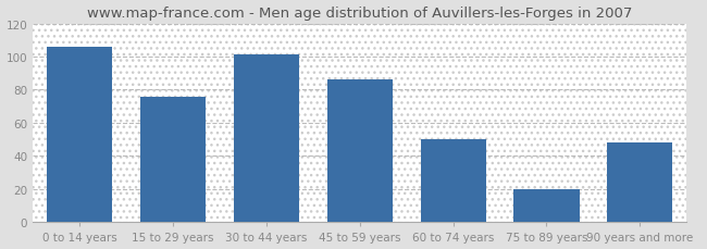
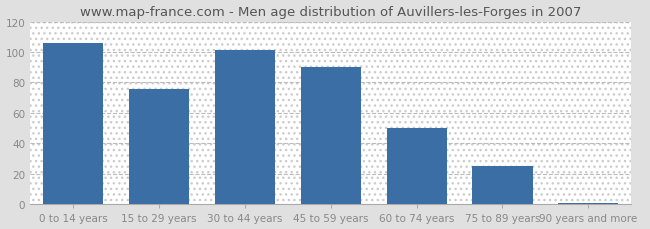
45 to 59 years: 86 -> 90
75 to 89 years: 20 -> 25
90 years and more: 48 -> 1
